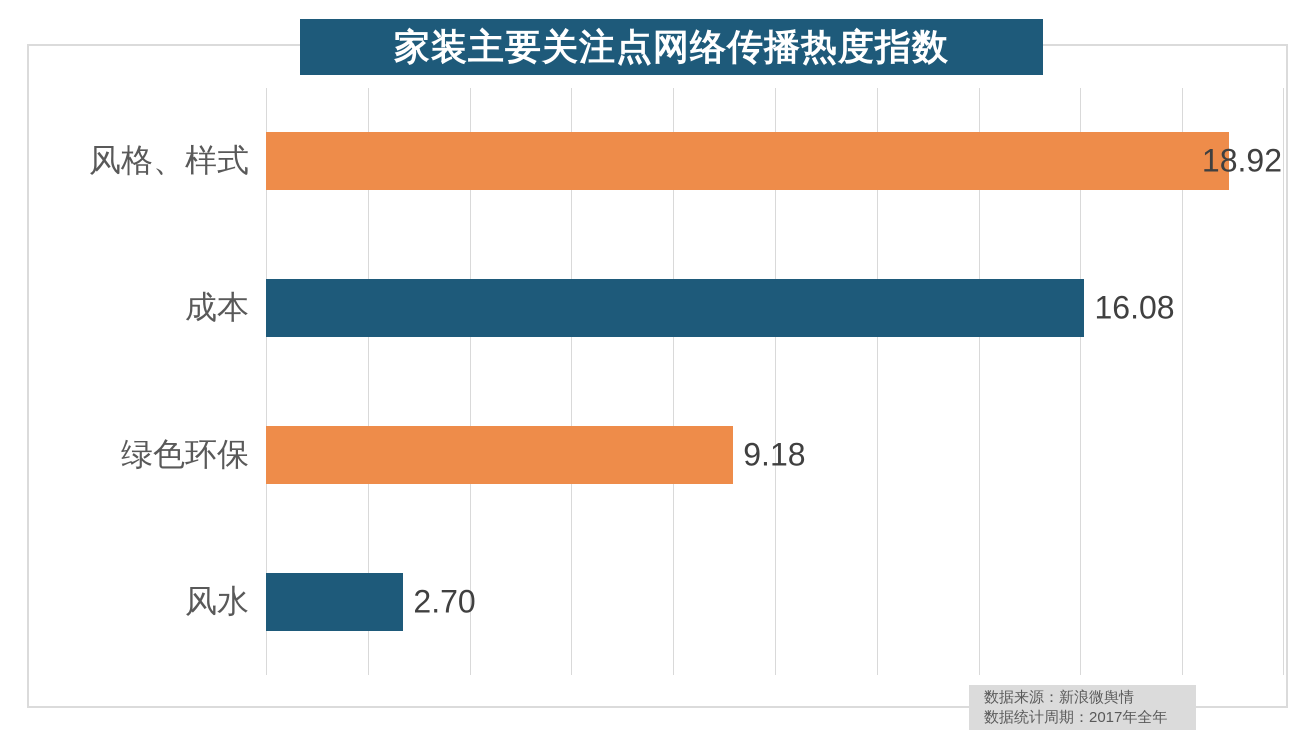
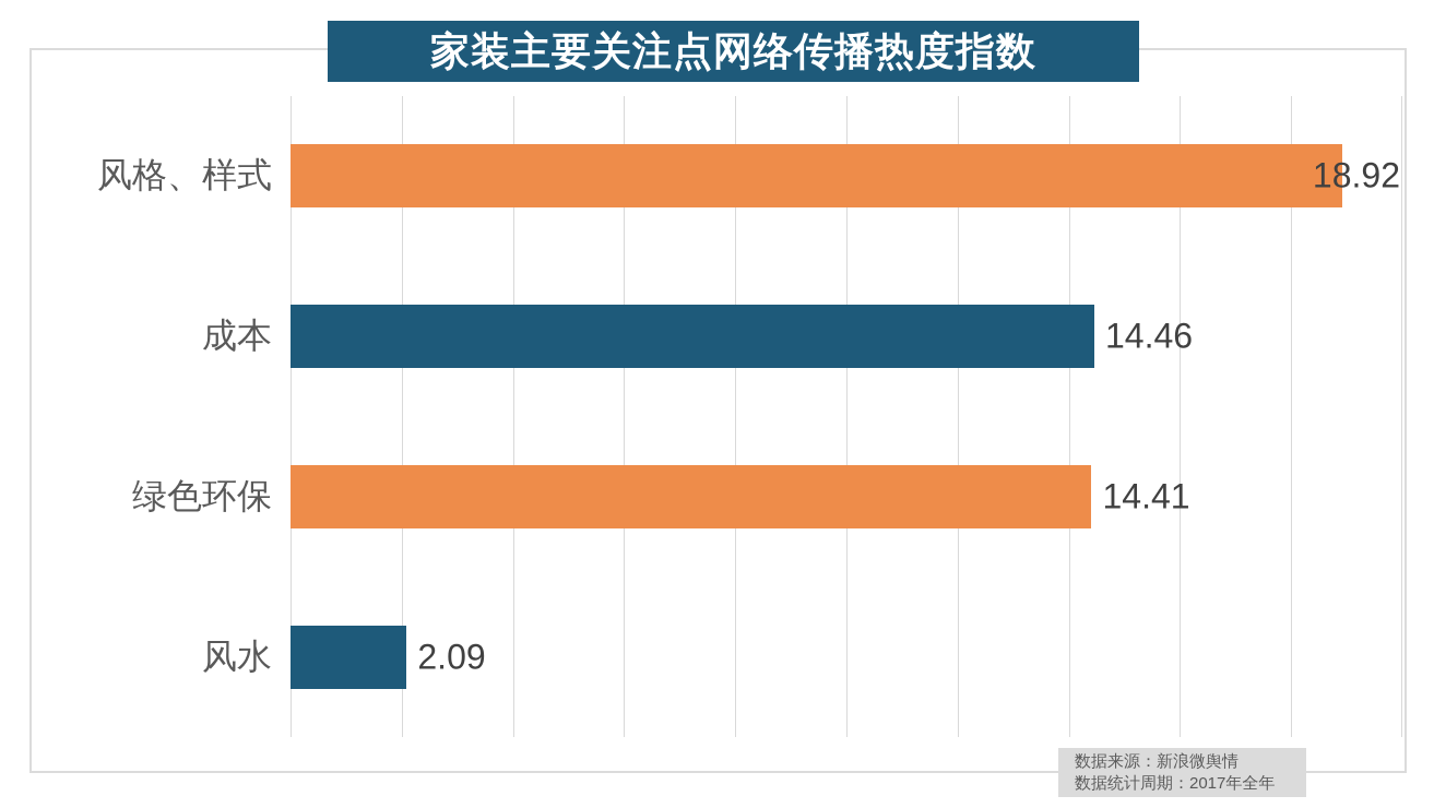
成本: 16.08 -> 14.46
绿色环保: 9.18 -> 14.41
风水: 2.70 -> 2.09
